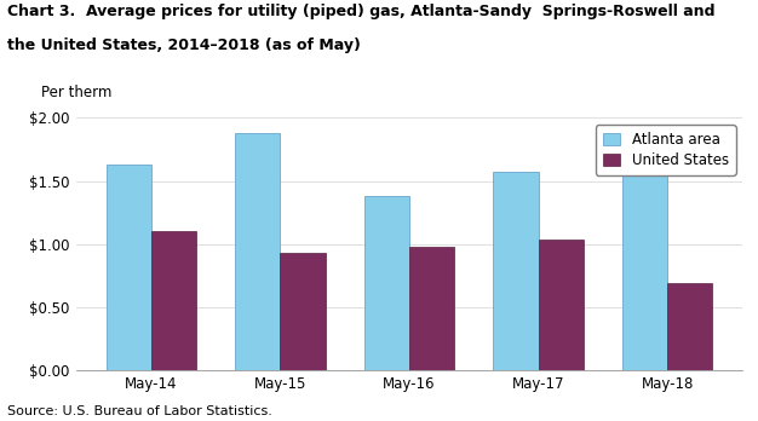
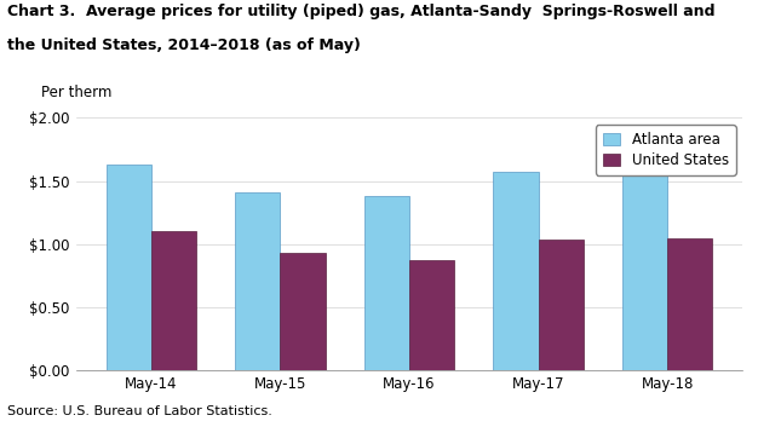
Atlanta area/May-15: $1.88 -> $1.41
United States/May-16: $0.98 -> $0.87
United States/May-18: $0.69 -> $1.05
